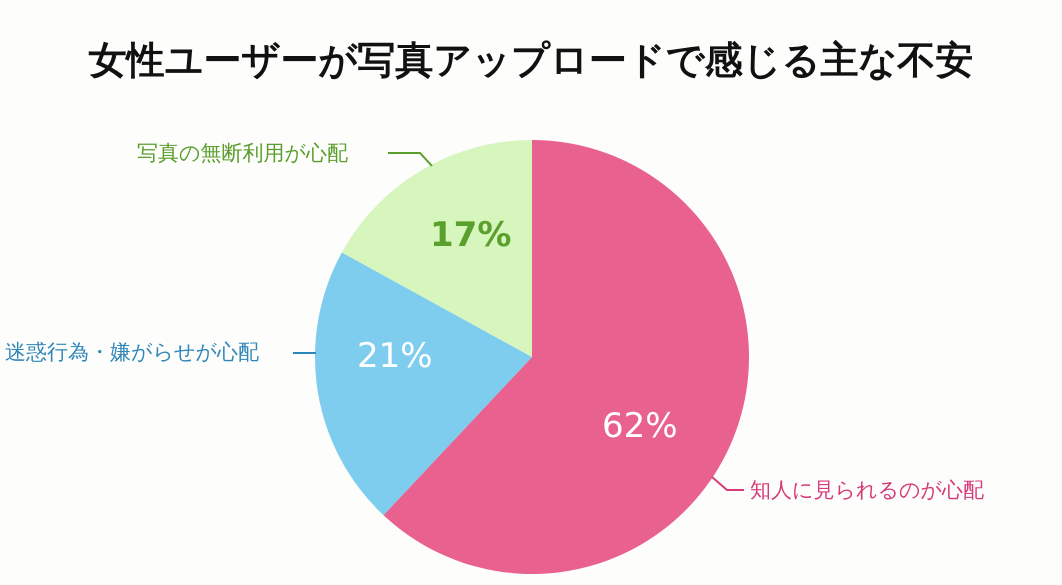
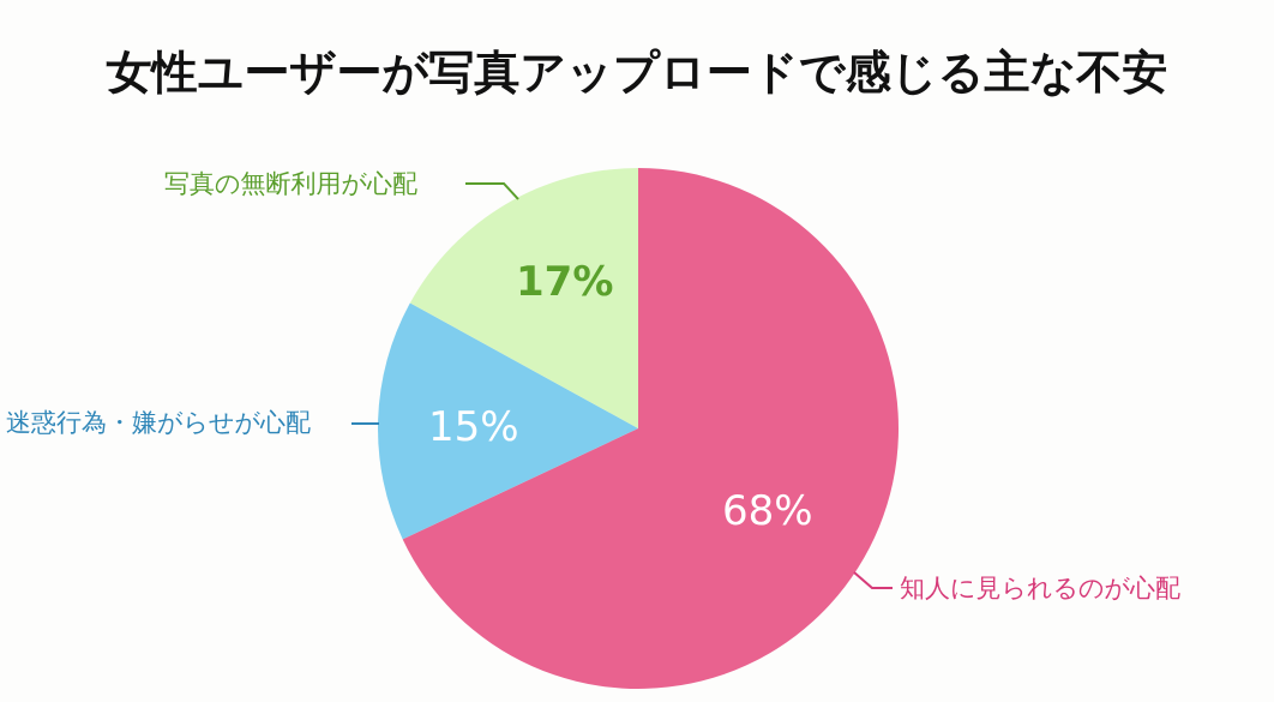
知人に見られるのが心配: 62% -> 68%
迷惑行為・嫌がらせが心配: 21% -> 15%
